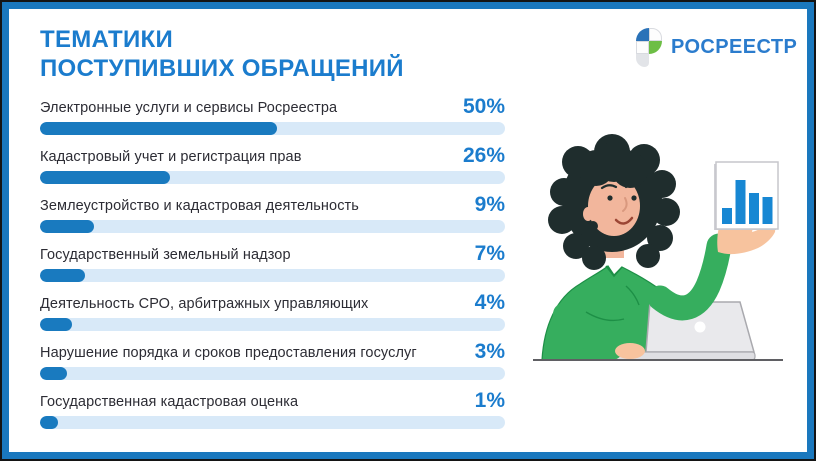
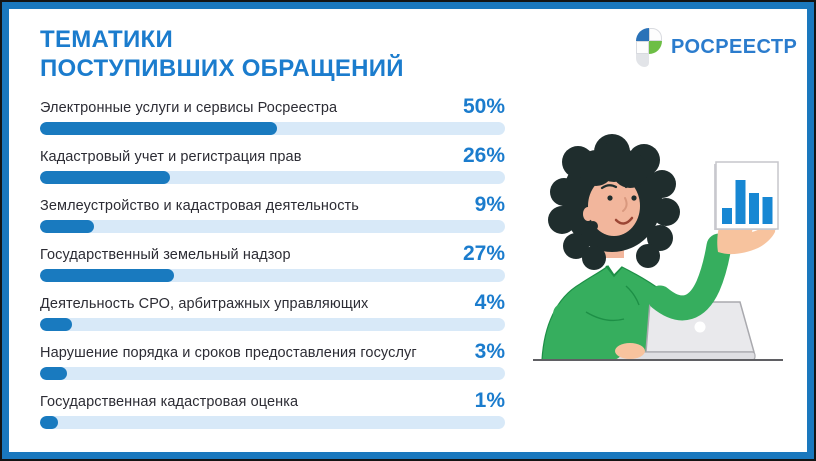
Государственный земельный надзор: 7% -> 27%
